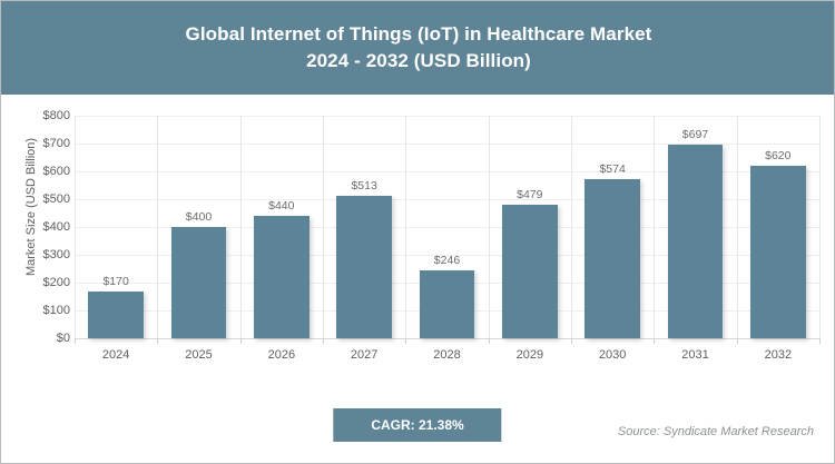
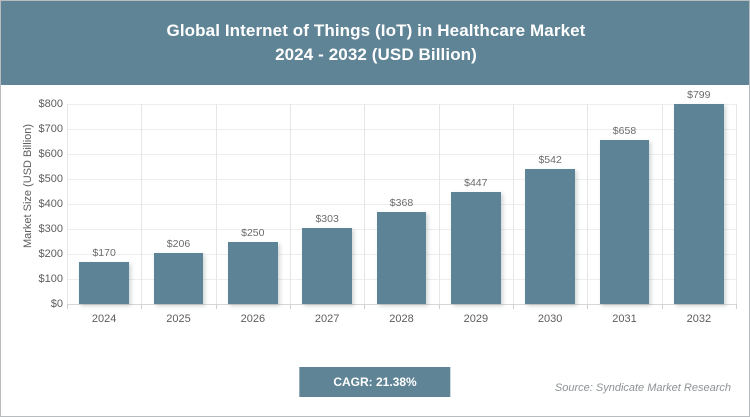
2025: $400 -> $206
2026: $440 -> $250
2027: $513 -> $303
2028: $246 -> $368
2029: $479 -> $447
2030: $574 -> $542
2031: $697 -> $658
2032: $620 -> $799
